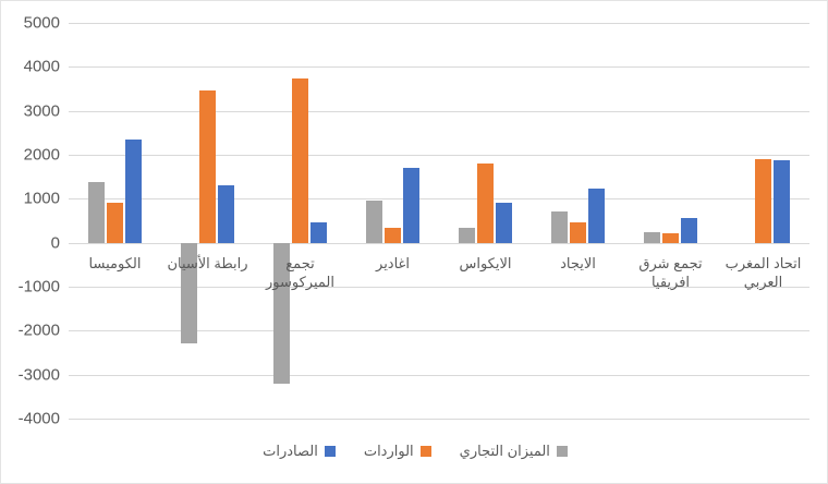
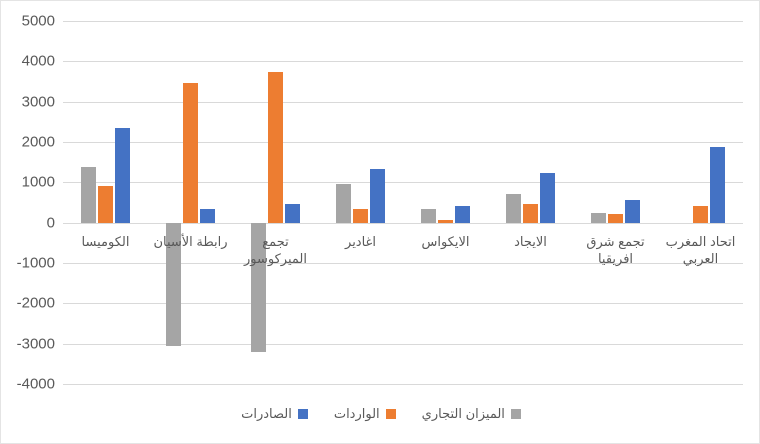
الصادرات/رابطة الأسيان: 1300 -> 400
الميزان التجاري/رابطة الأسيان: -2300 -> -3100
الصادرات/اغادير: 1700 -> 1300
الصادرات/الايكواس: 900 -> 400
الواردات/الايكواس: 1800 -> 100
الواردات/اتحاد المغرب العربي: 1900 -> 400
